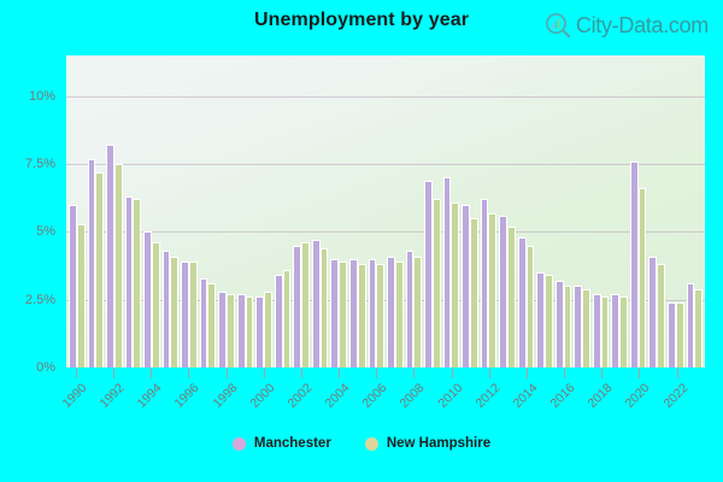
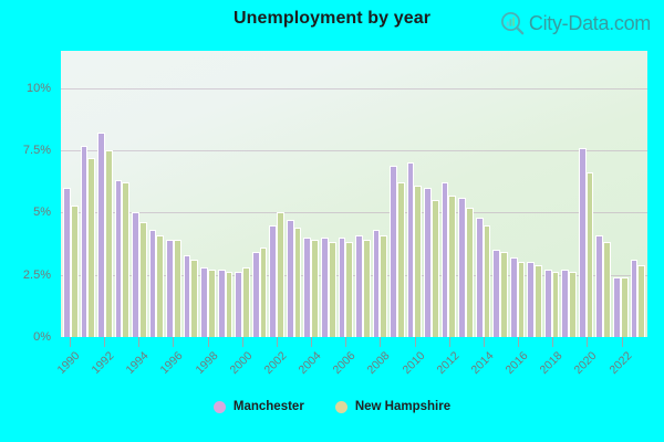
New Hampshire/2002: 4.6% -> 5.0%
